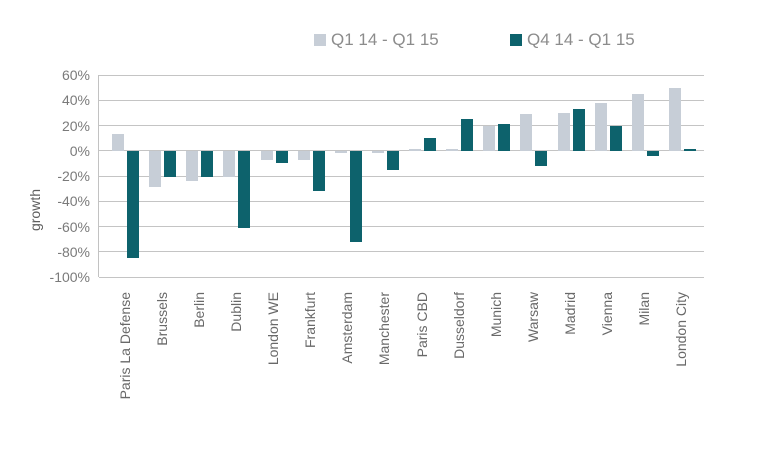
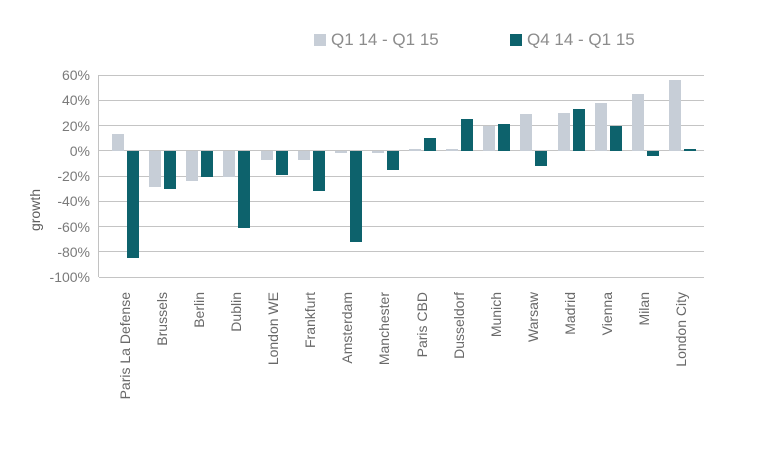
Q4 14 - Q1 15/Brussels: -21% -> -30%
Q4 14 - Q1 15/London WE: -10% -> -19%
Q1 14 - Q1 15/London City: 50% -> 56%
